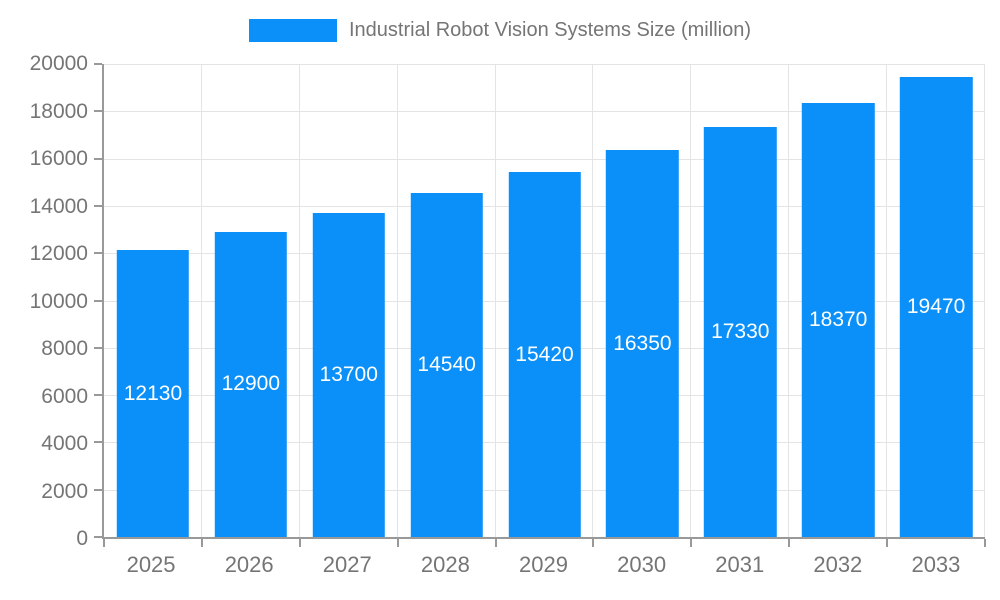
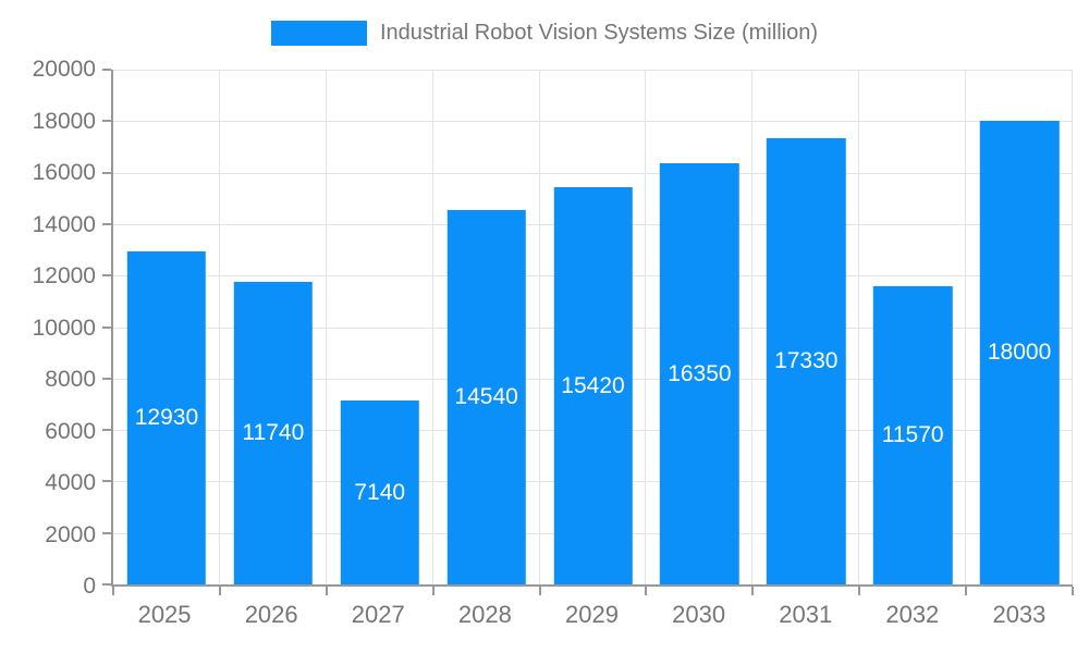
2025: 12130 -> 12930
2026: 12900 -> 11740
2027: 13700 -> 7140
2032: 18370 -> 11570
2033: 19470 -> 18000
